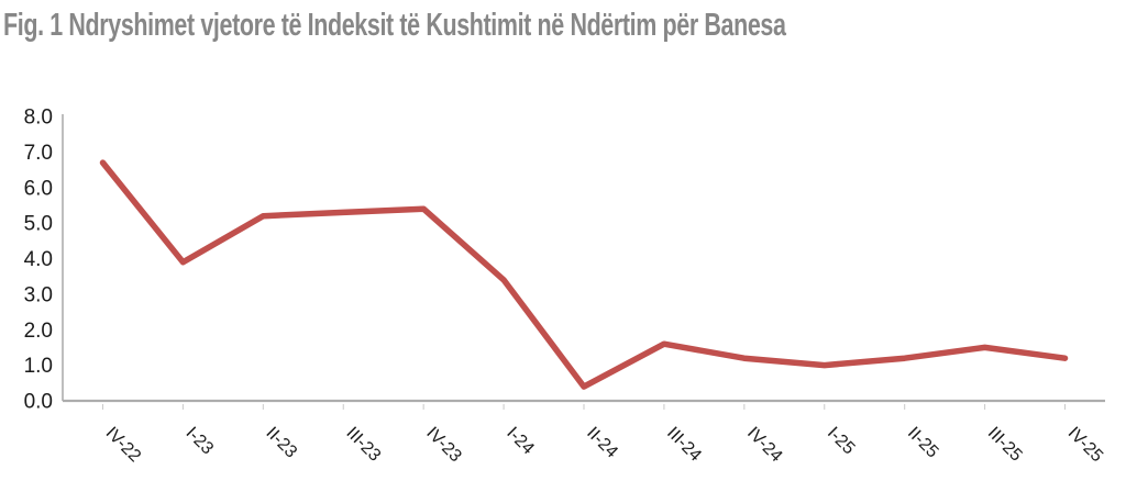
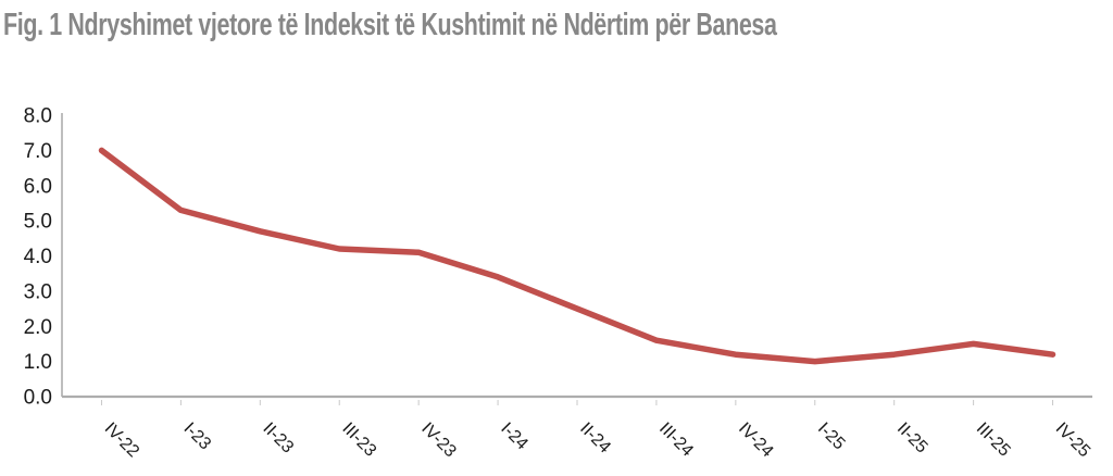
IV-22: 6.7 -> 7.0
I-23: 3.9 -> 5.3
II-23: 5.2 -> 4.7
III-23: 5.3 -> 4.2
IV-23: 5.4 -> 4.1
II-24: 0.4 -> 2.5
